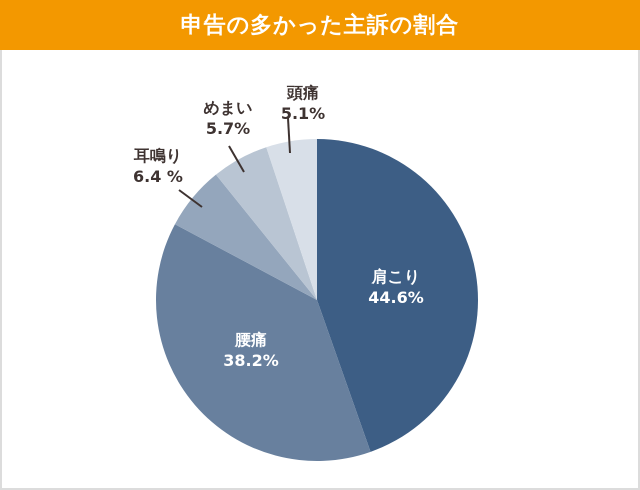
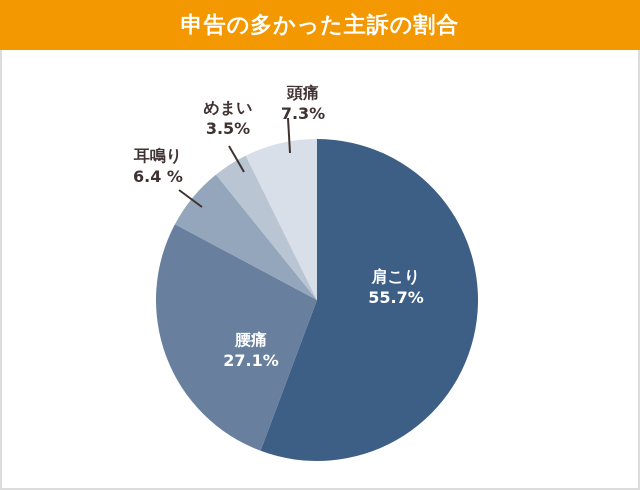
肩こり: 44.6% -> 55.7%
腰痛: 38.2% -> 27.1%
めまい: 5.7% -> 3.5%
頭痛: 5.1% -> 7.3%
